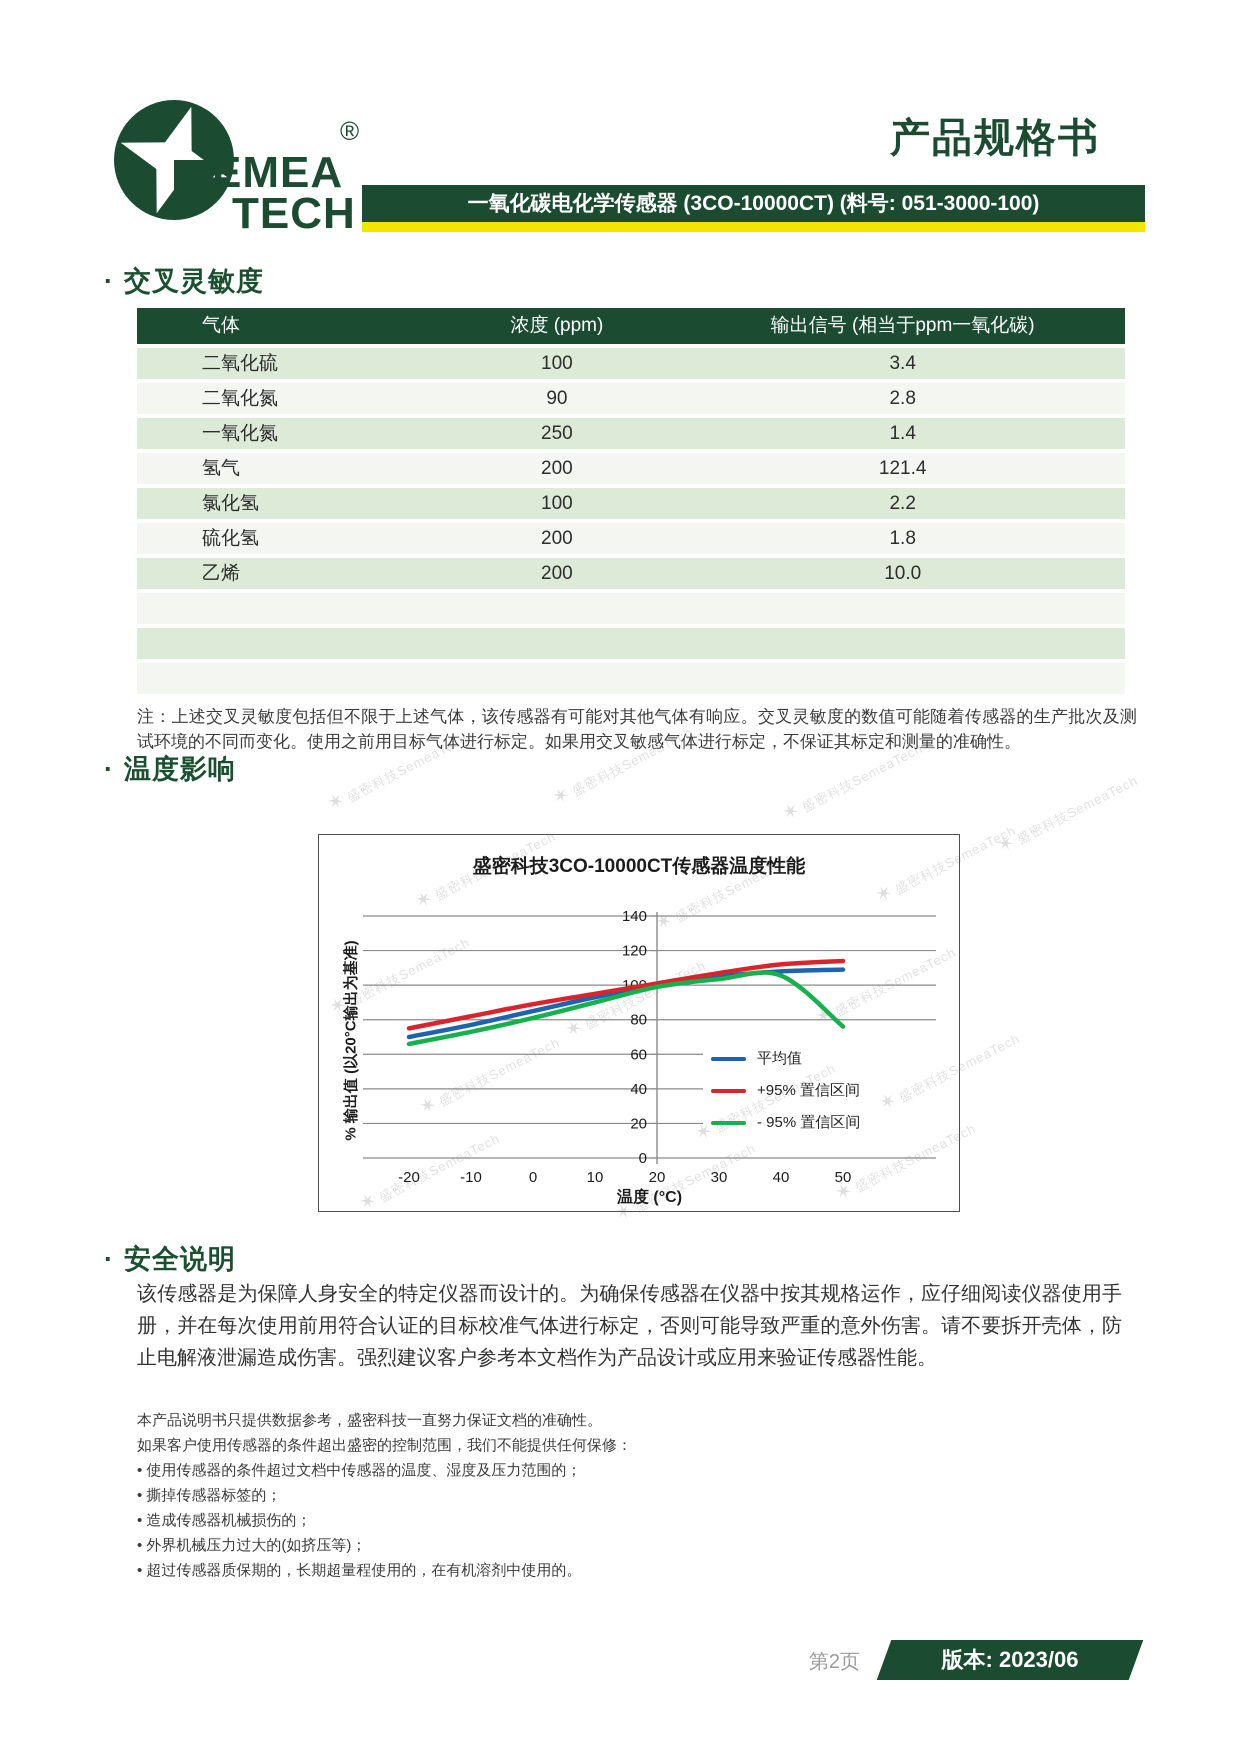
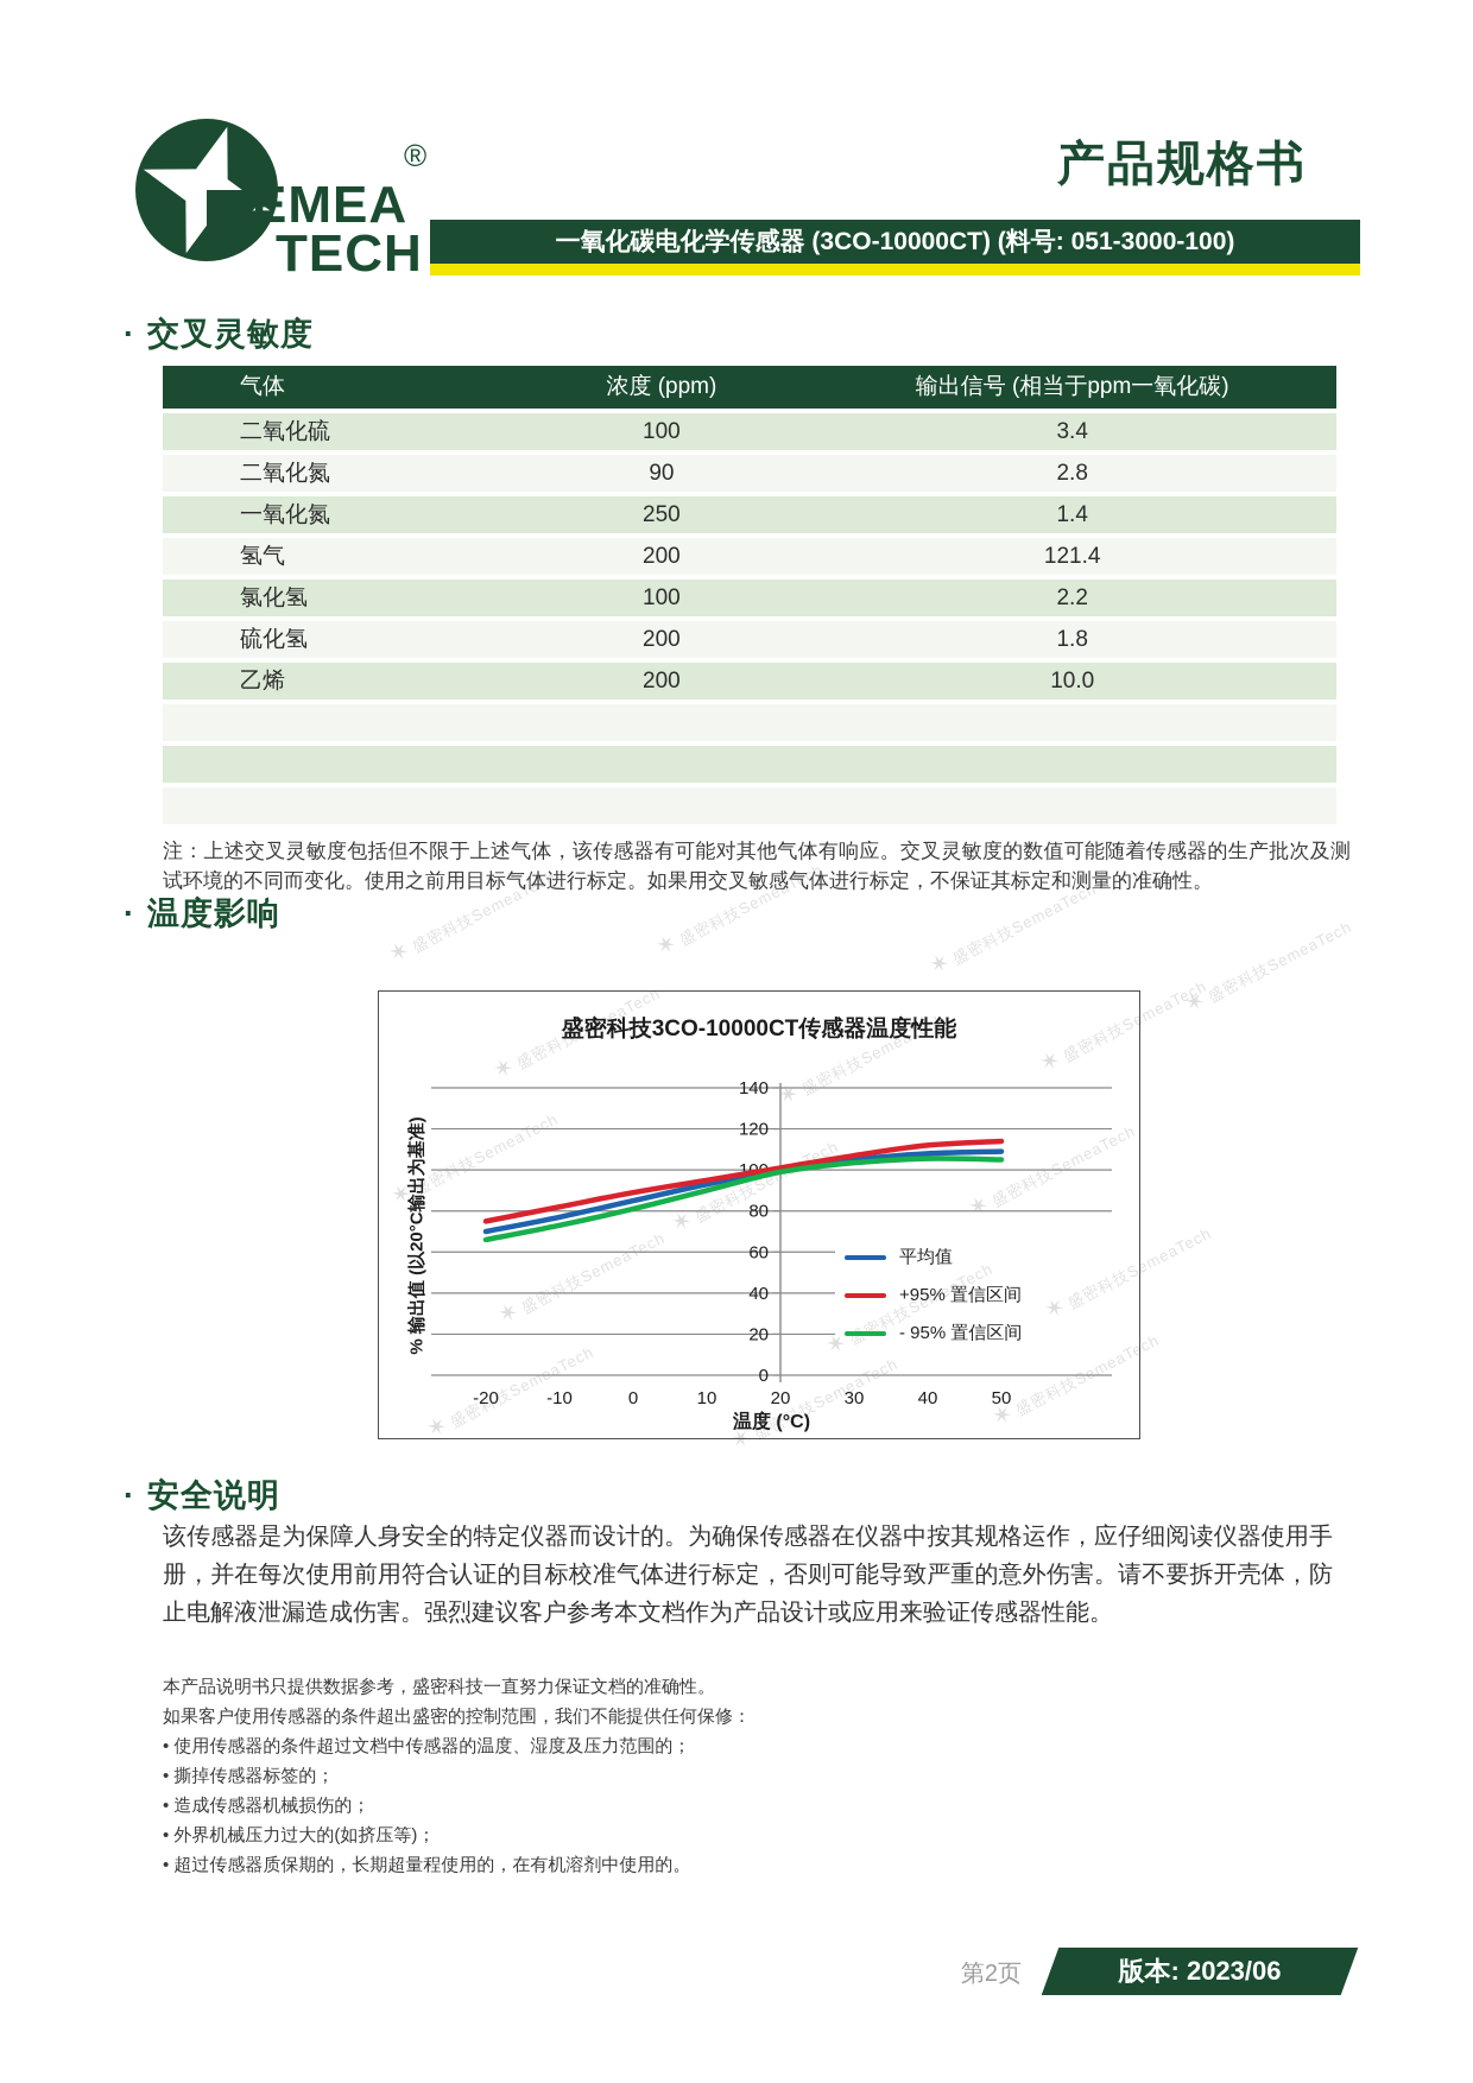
- 95% 置信区间/50: 76 -> 105
